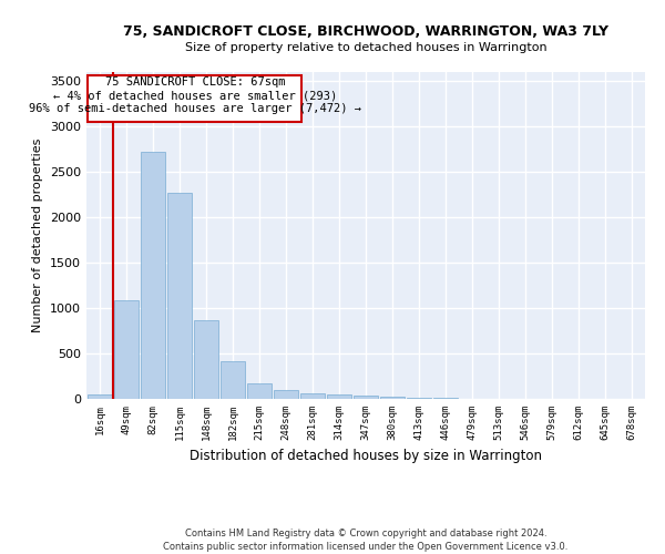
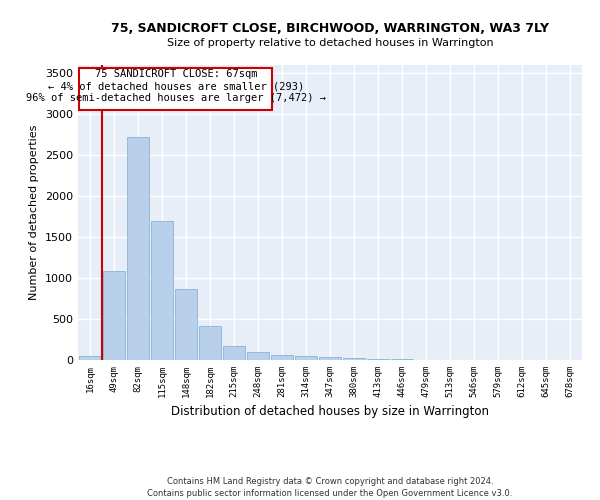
115sqm: 2270 -> 1700
